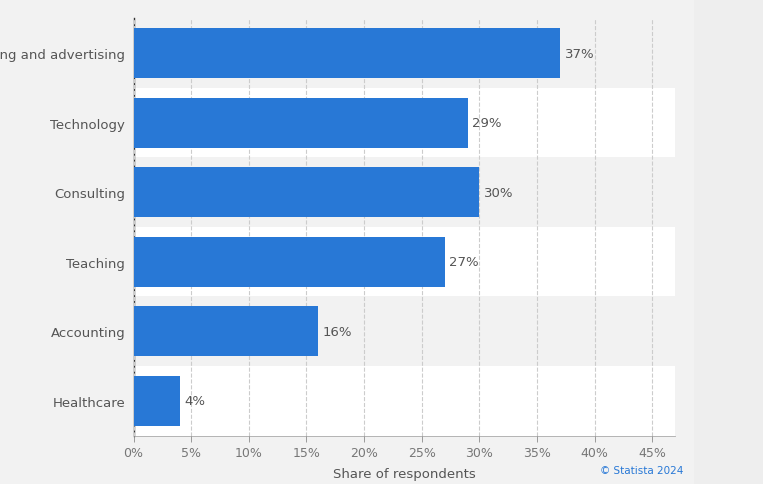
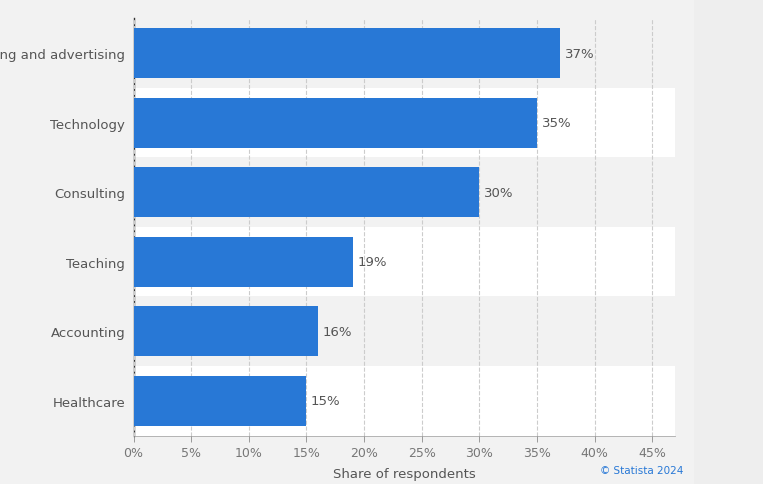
Technology: 29% -> 35%
Teaching: 27% -> 19%
Healthcare: 4% -> 15%
